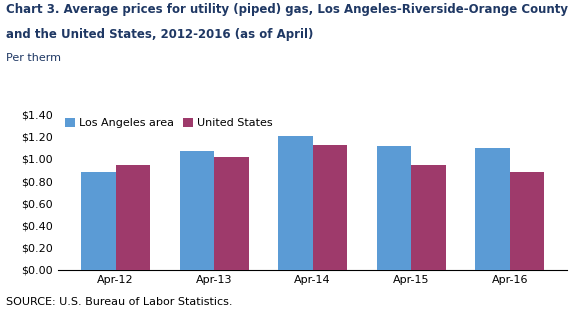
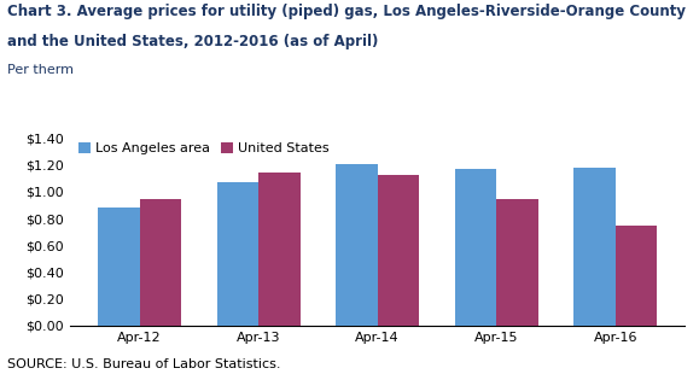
United States/Apr-13: $1.02 -> $1.14
Los Angeles area/Apr-15: $1.12 -> $1.17
Los Angeles area/Apr-16: $1.10 -> $1.18
United States/Apr-16: $0.88 -> $0.75
